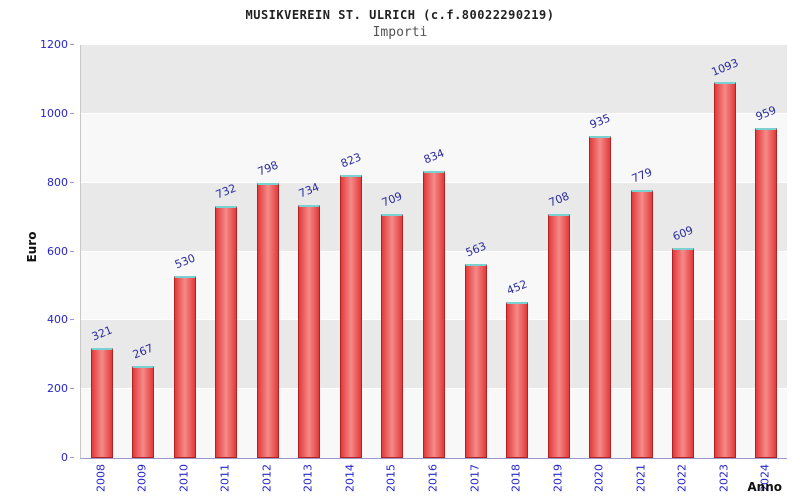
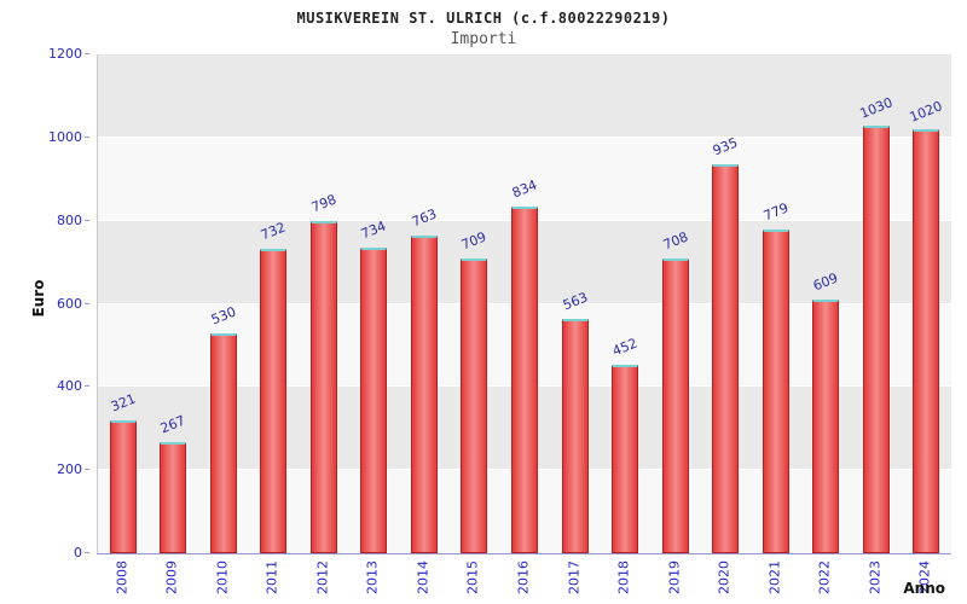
2014: 823 -> 763
2023: 1093 -> 1030
2024: 959 -> 1020
